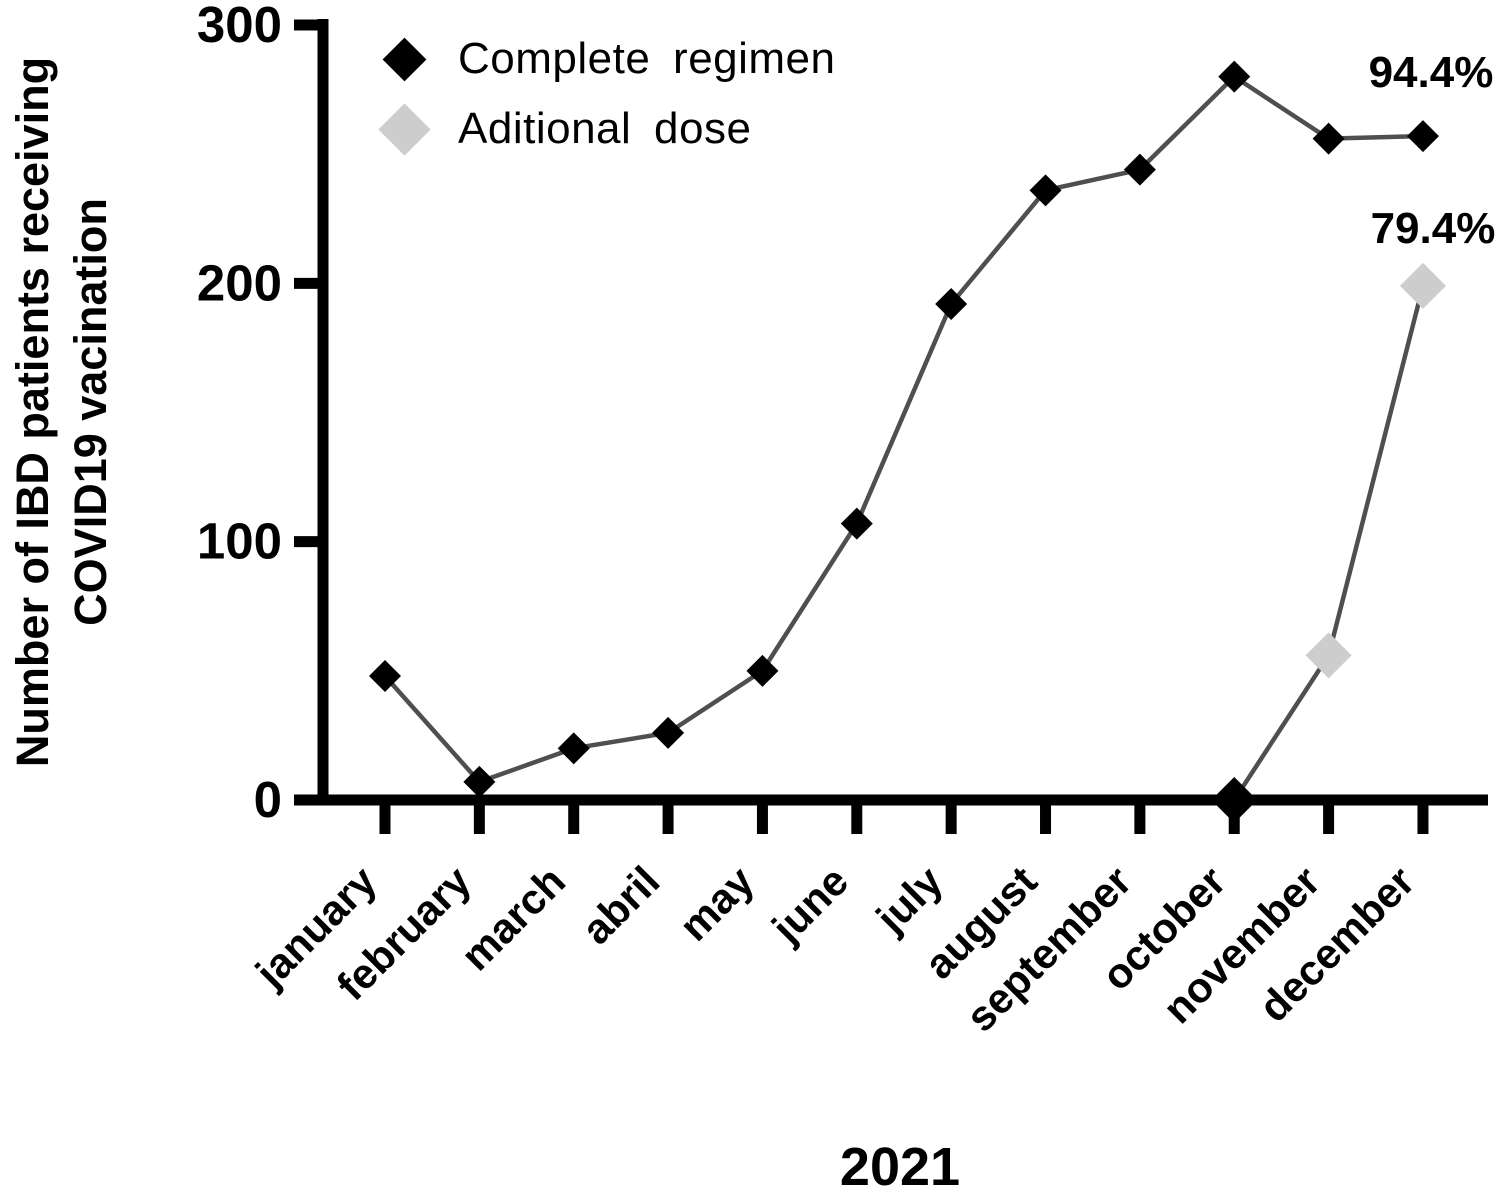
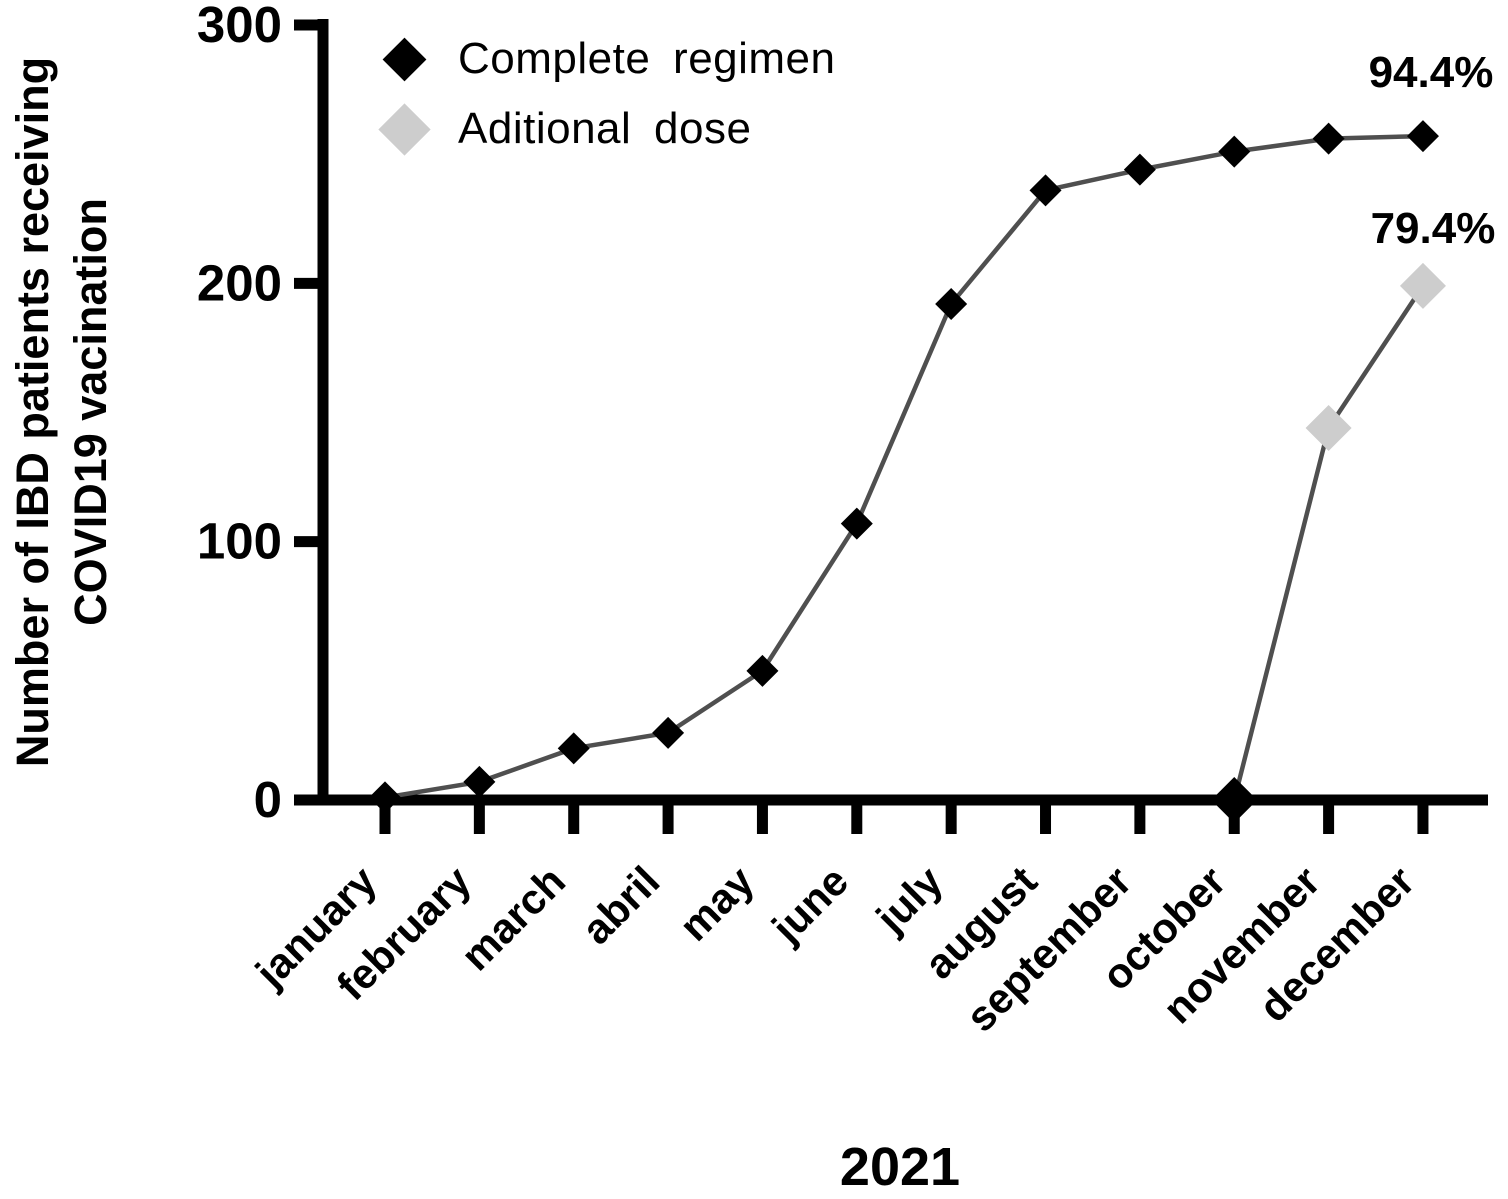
Complete regimen/january: 48 -> 1
Complete regimen/october: 280 -> 251
Aditional dose/november: 56 -> 144
